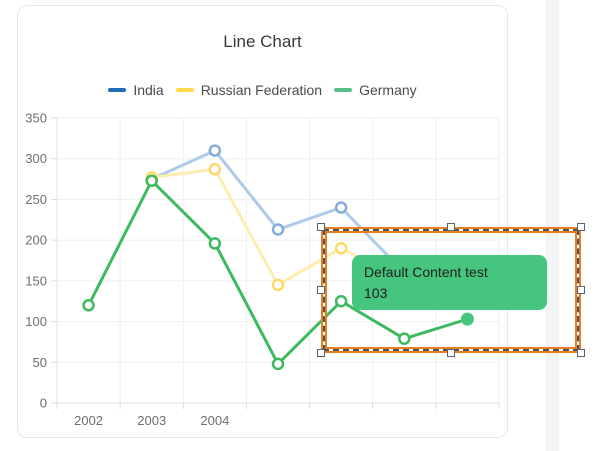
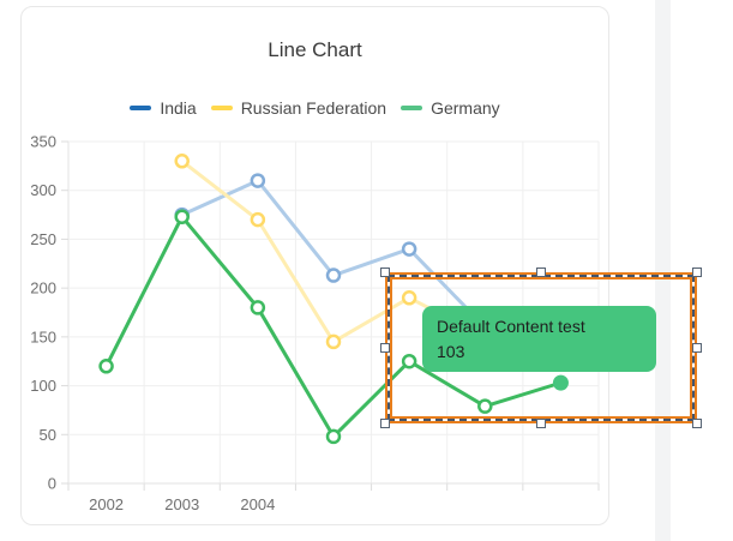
Russian Federation/2003: 280 -> 330
Russian Federation/2004: 290 -> 270
Germany/2004: 200 -> 180
